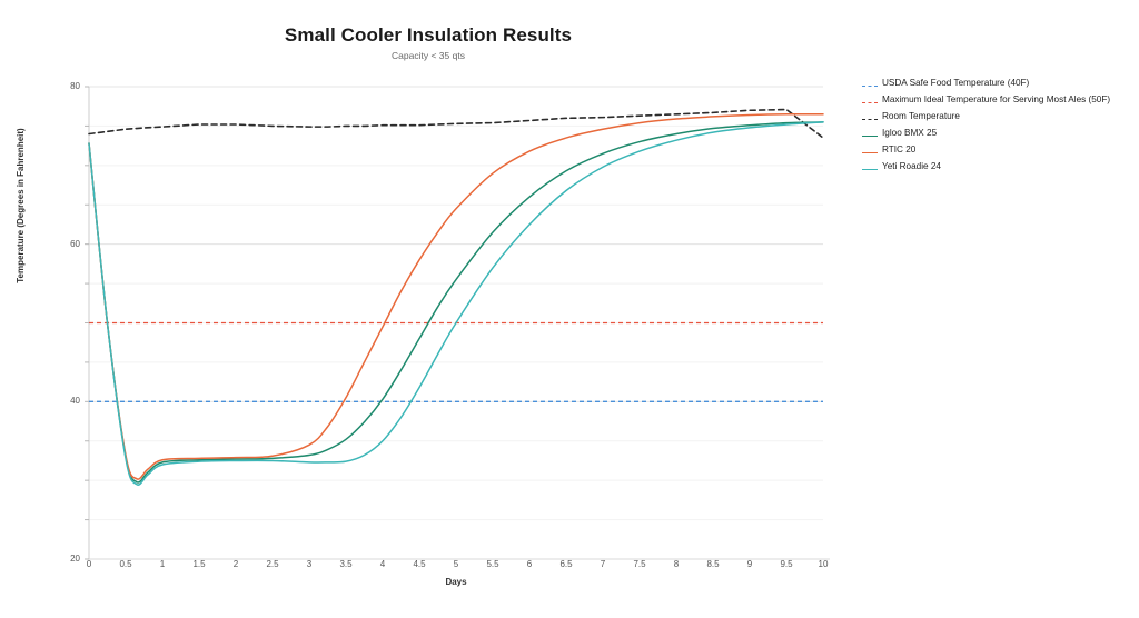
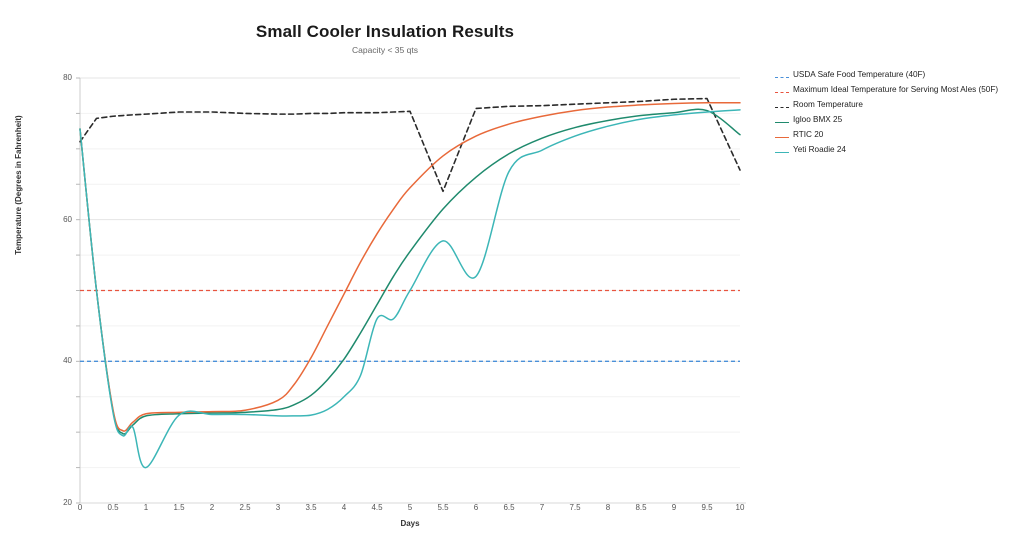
Room Temperature/0: 74 -> 71
Yeti Roadie 24/1: 32 -> 25
Yeti Roadie 24/4.5: 42 -> 46
Room Temperature/5.5: 75 -> 64
Yeti Roadie 24/6: 62 -> 52
Room Temperature/10: 74 -> 67
Igloo BMX 25/10: 76 -> 72
